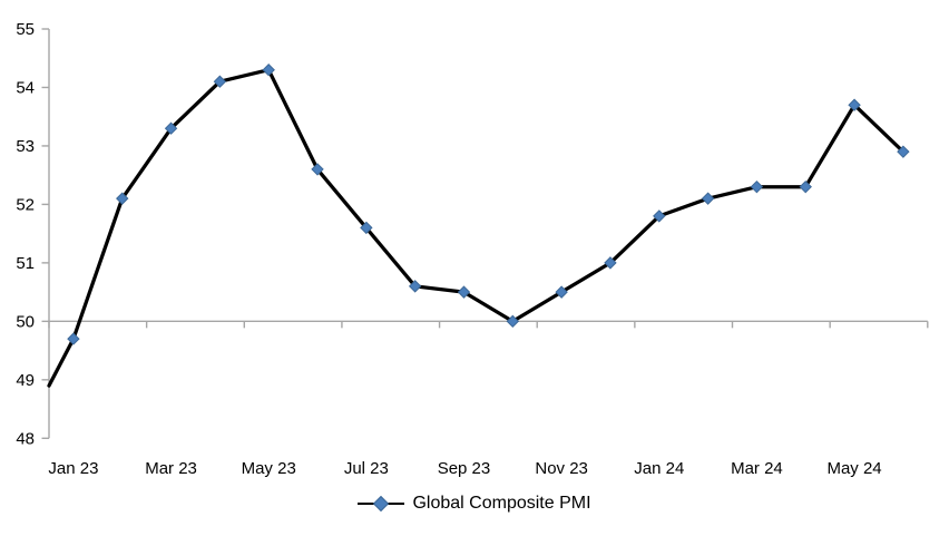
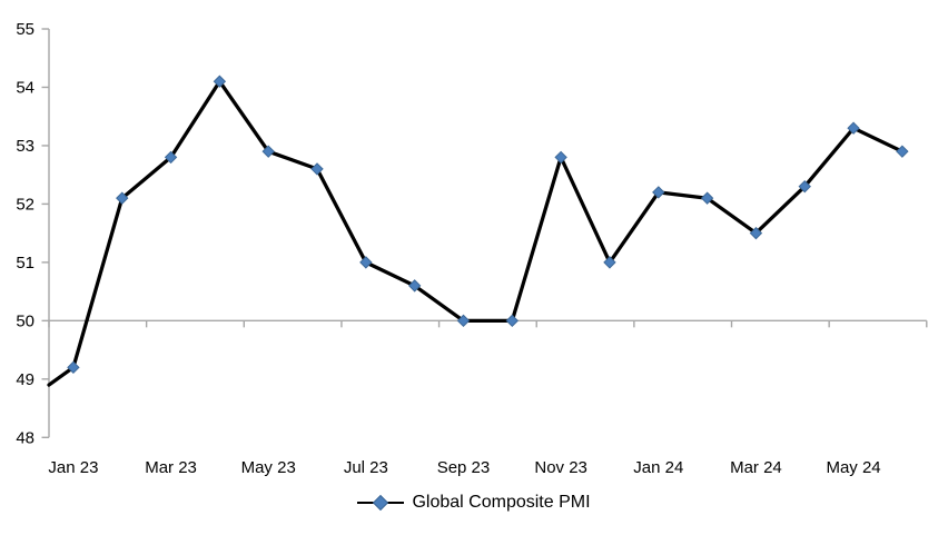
Jan 23: 49.7 -> 49.2
Mar 23: 53.3 -> 52.8
May 23: 54.3 -> 52.9
Jul 23: 51.6 -> 51.0
Sep 23: 50.5 -> 50.0
Nov 23: 50.5 -> 52.8
Jan 24: 51.8 -> 52.2
Mar 24: 52.3 -> 51.5
May 24: 53.7 -> 53.3
